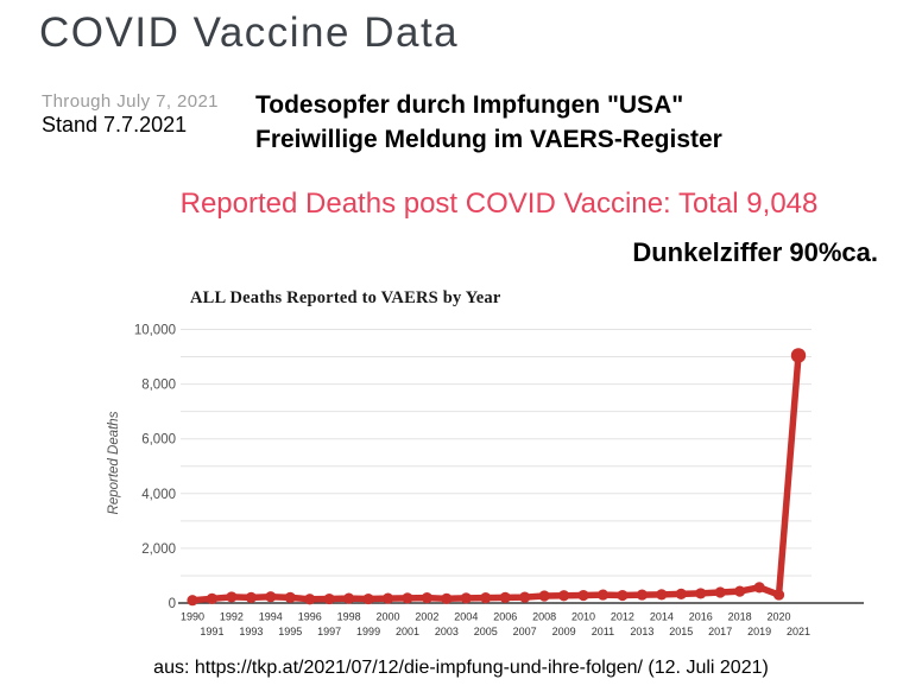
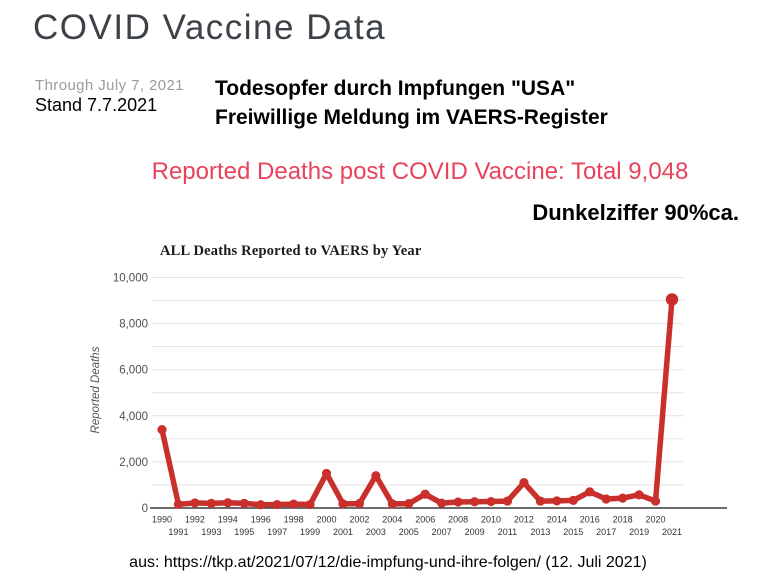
1990: 100 -> 3400
2000: 200 -> 1500
2003: 200 -> 1400
2006: 200 -> 600
2012: 300 -> 1100
2016: 400 -> 700
